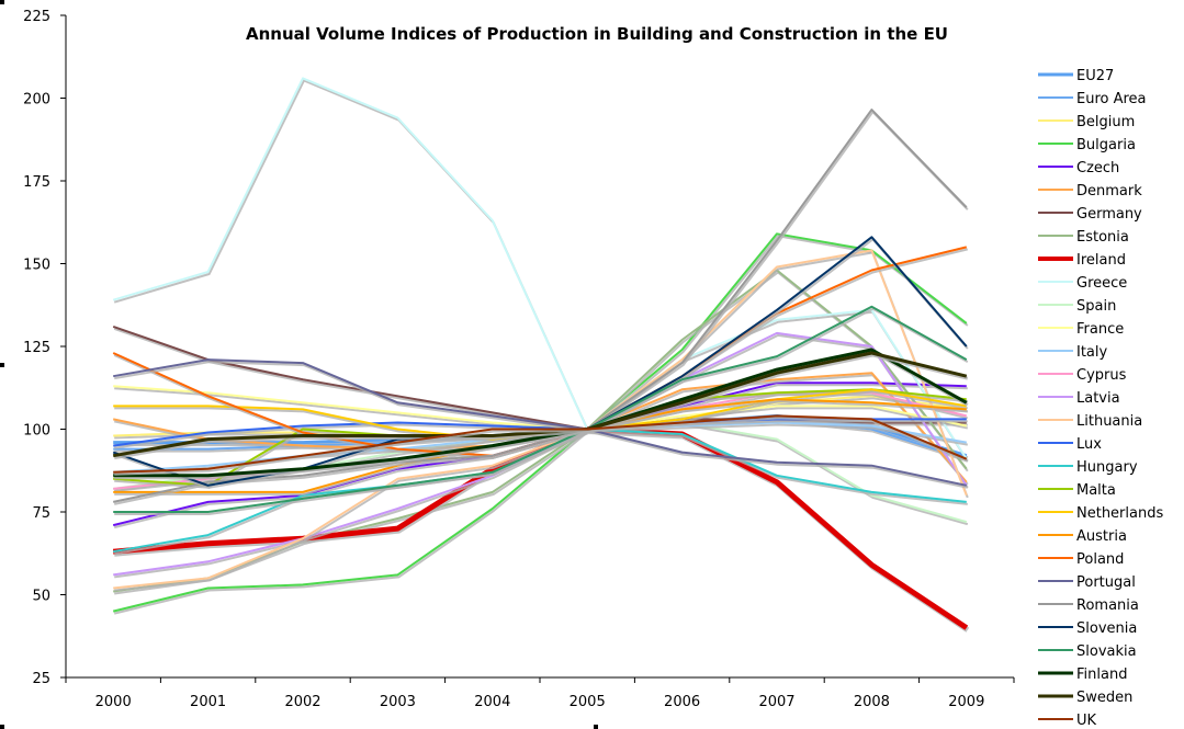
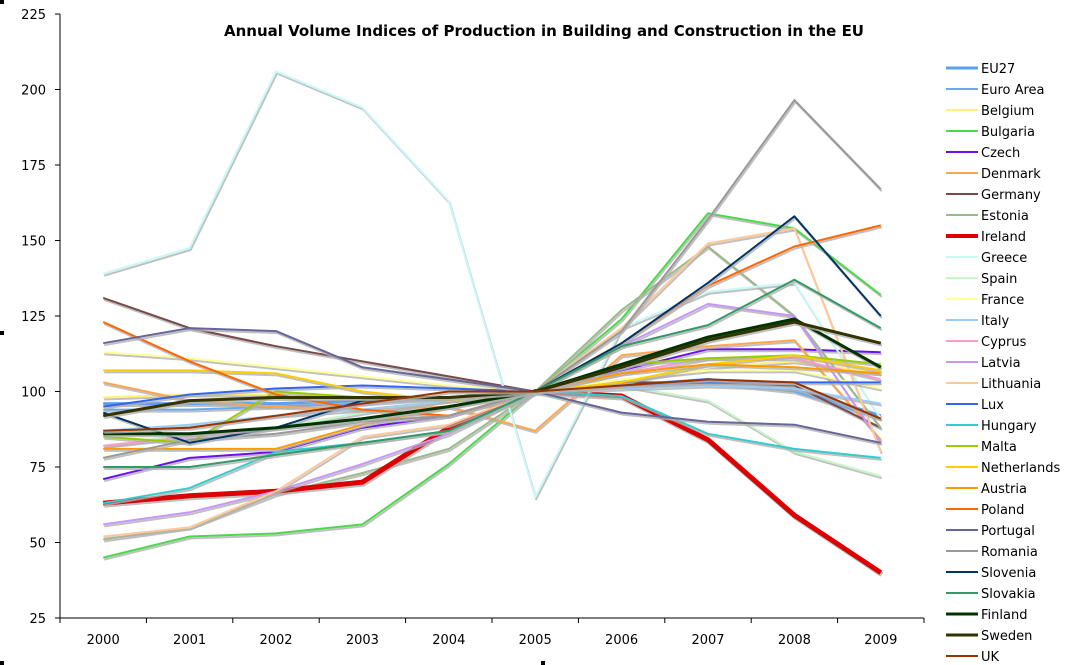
Denmark/2005: 100 -> 87
Greece/2005: 100 -> 65
Germany/2009: 102 -> 88
